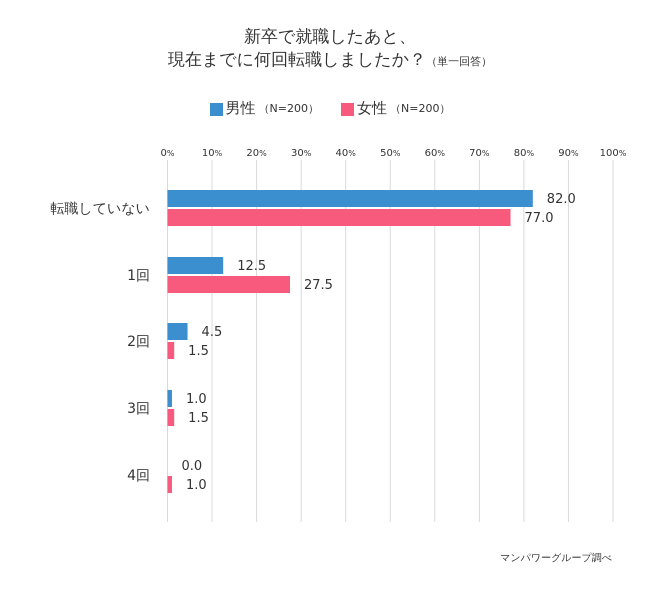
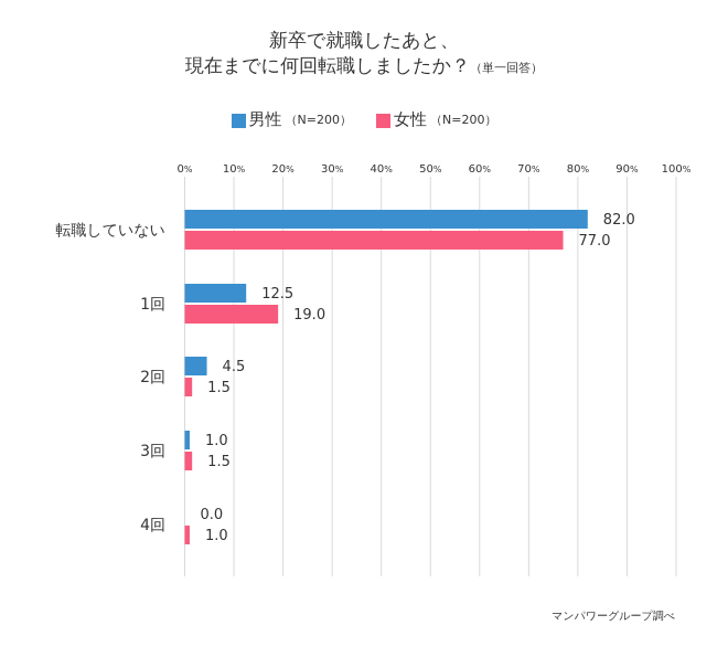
女性/1回: 27.5 -> 19.0
